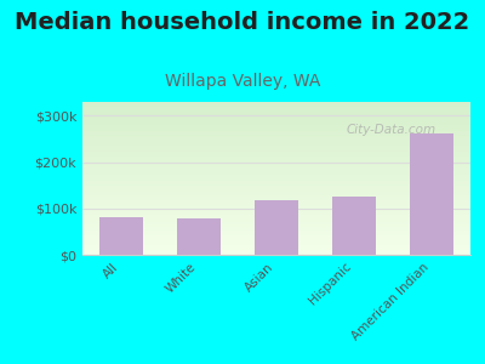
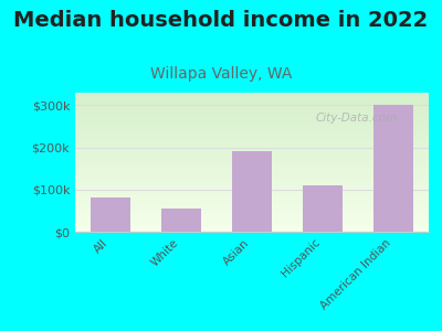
White: $78k -> $55k
Asian: $117k -> $190k
Hispanic: $125k -> $110k
American Indian: $262k -> $300k
